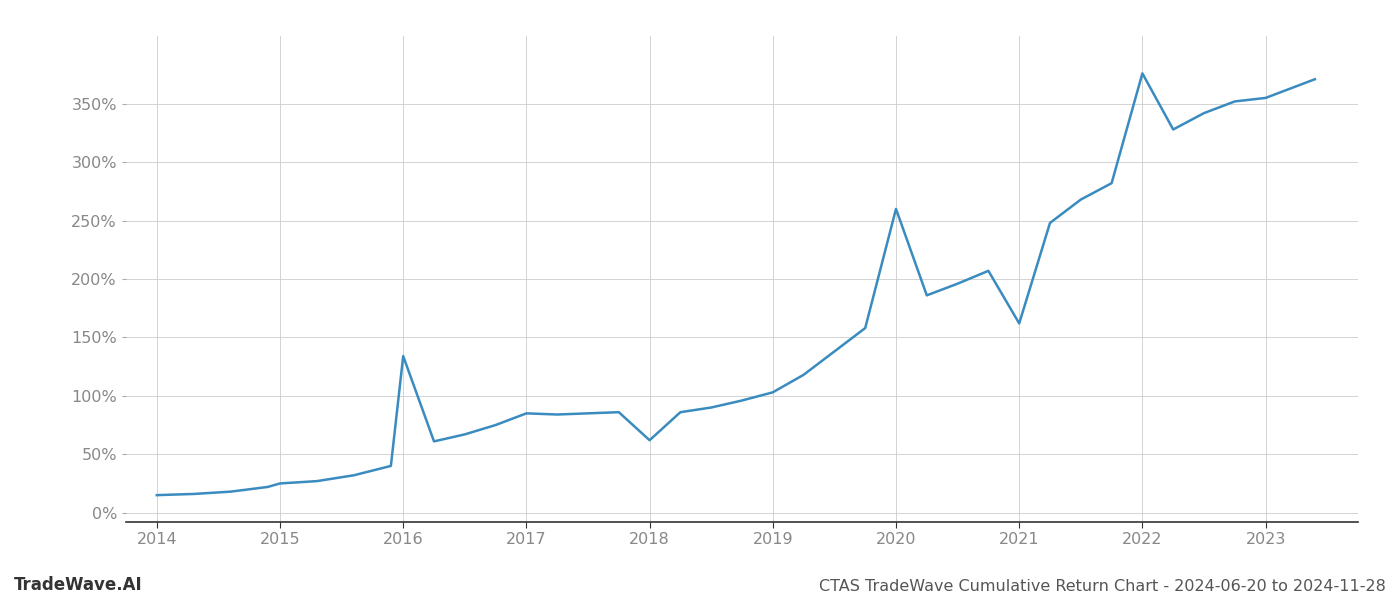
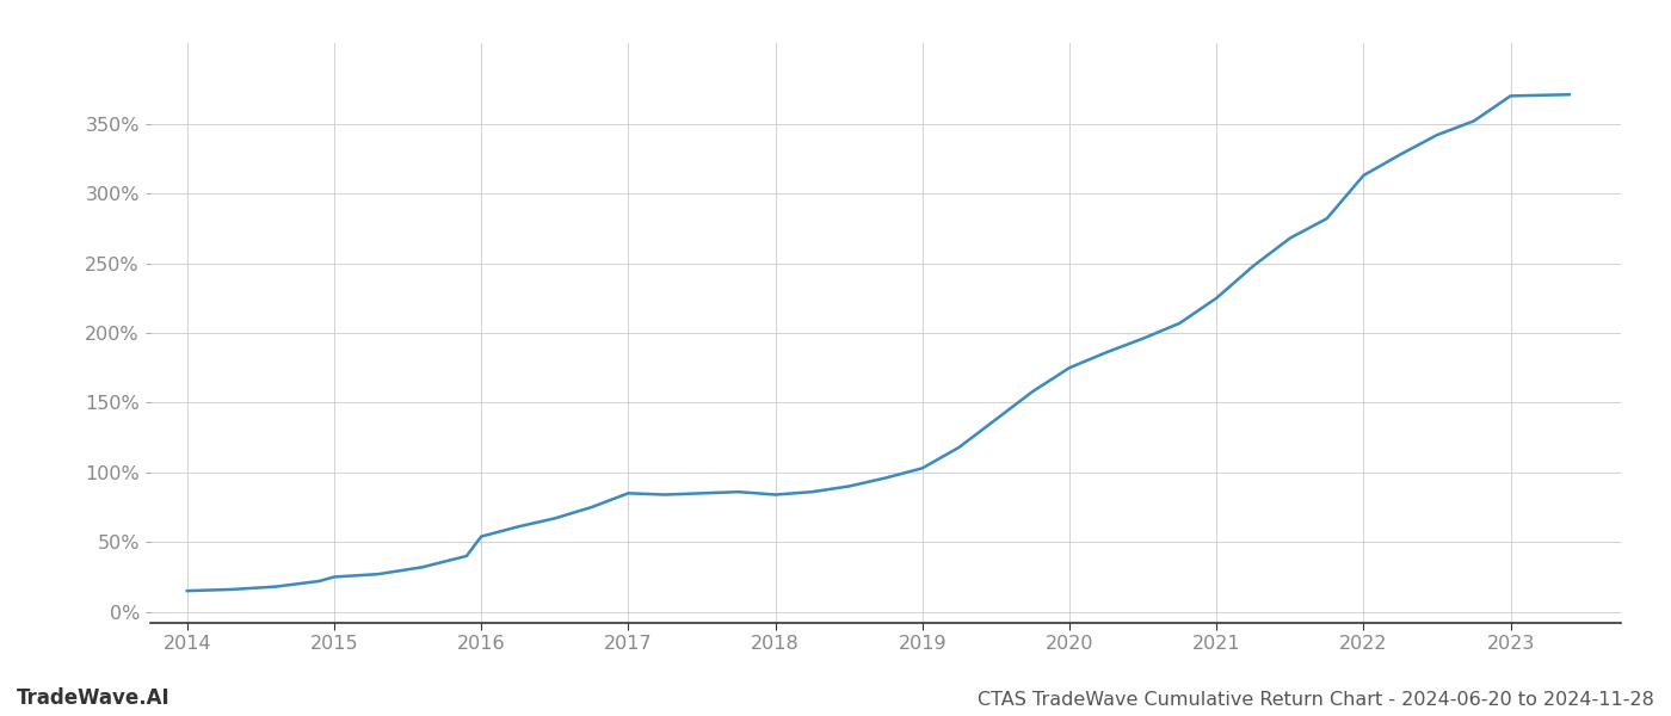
2016: 134% -> 54%
2018: 62% -> 84%
2020: 260% -> 175%
2021: 162% -> 225%
2022: 376% -> 313%
2023: 355% -> 370%
